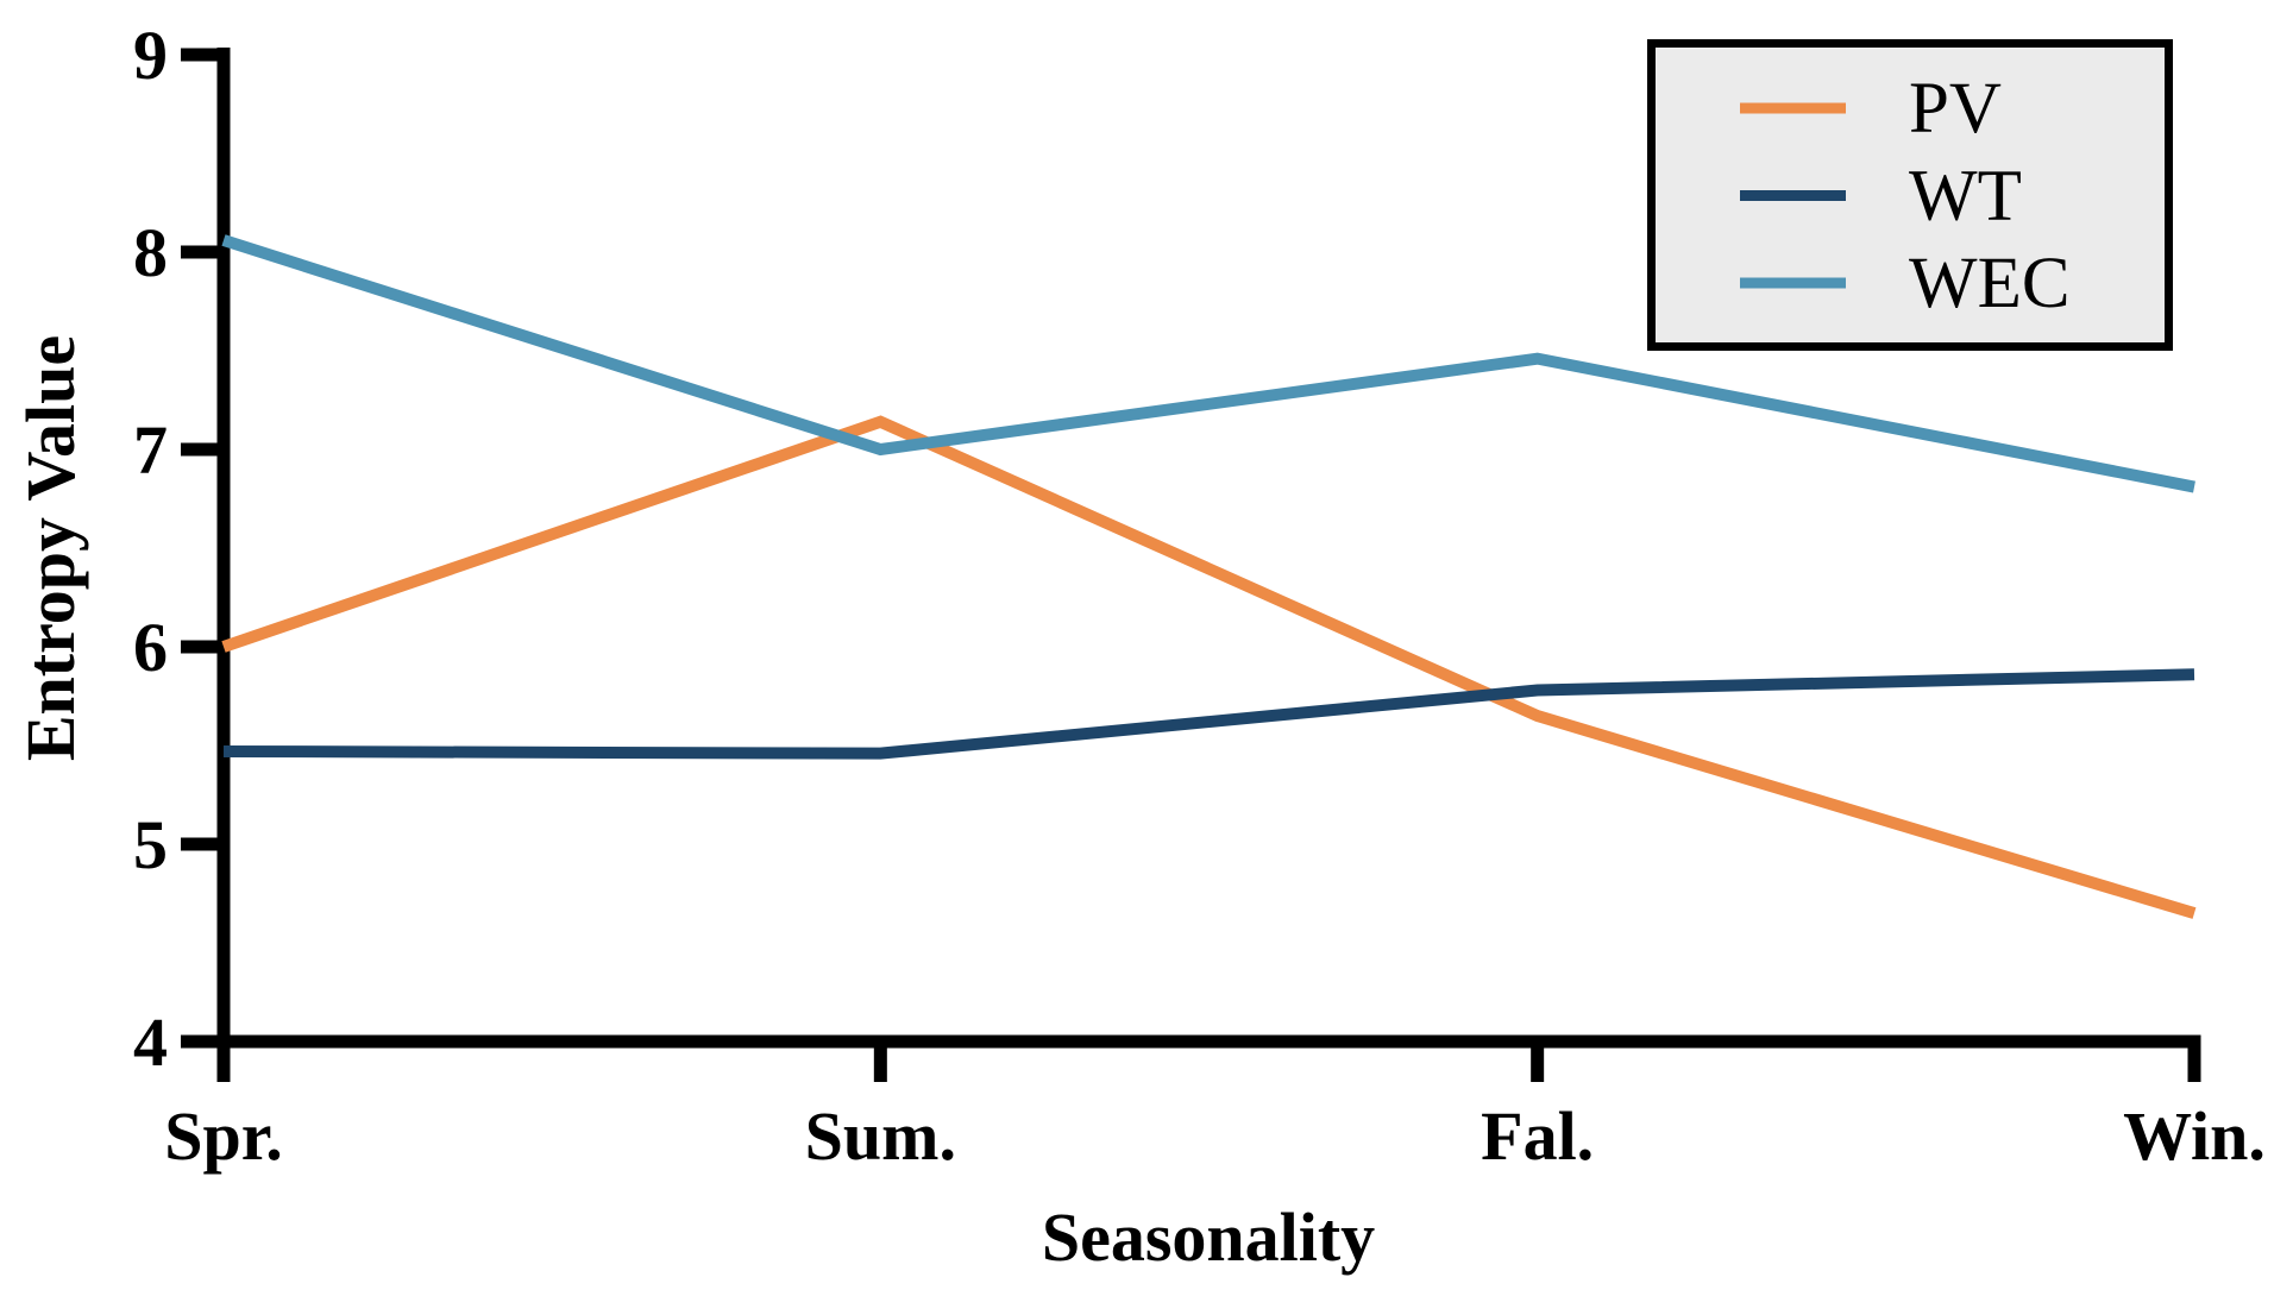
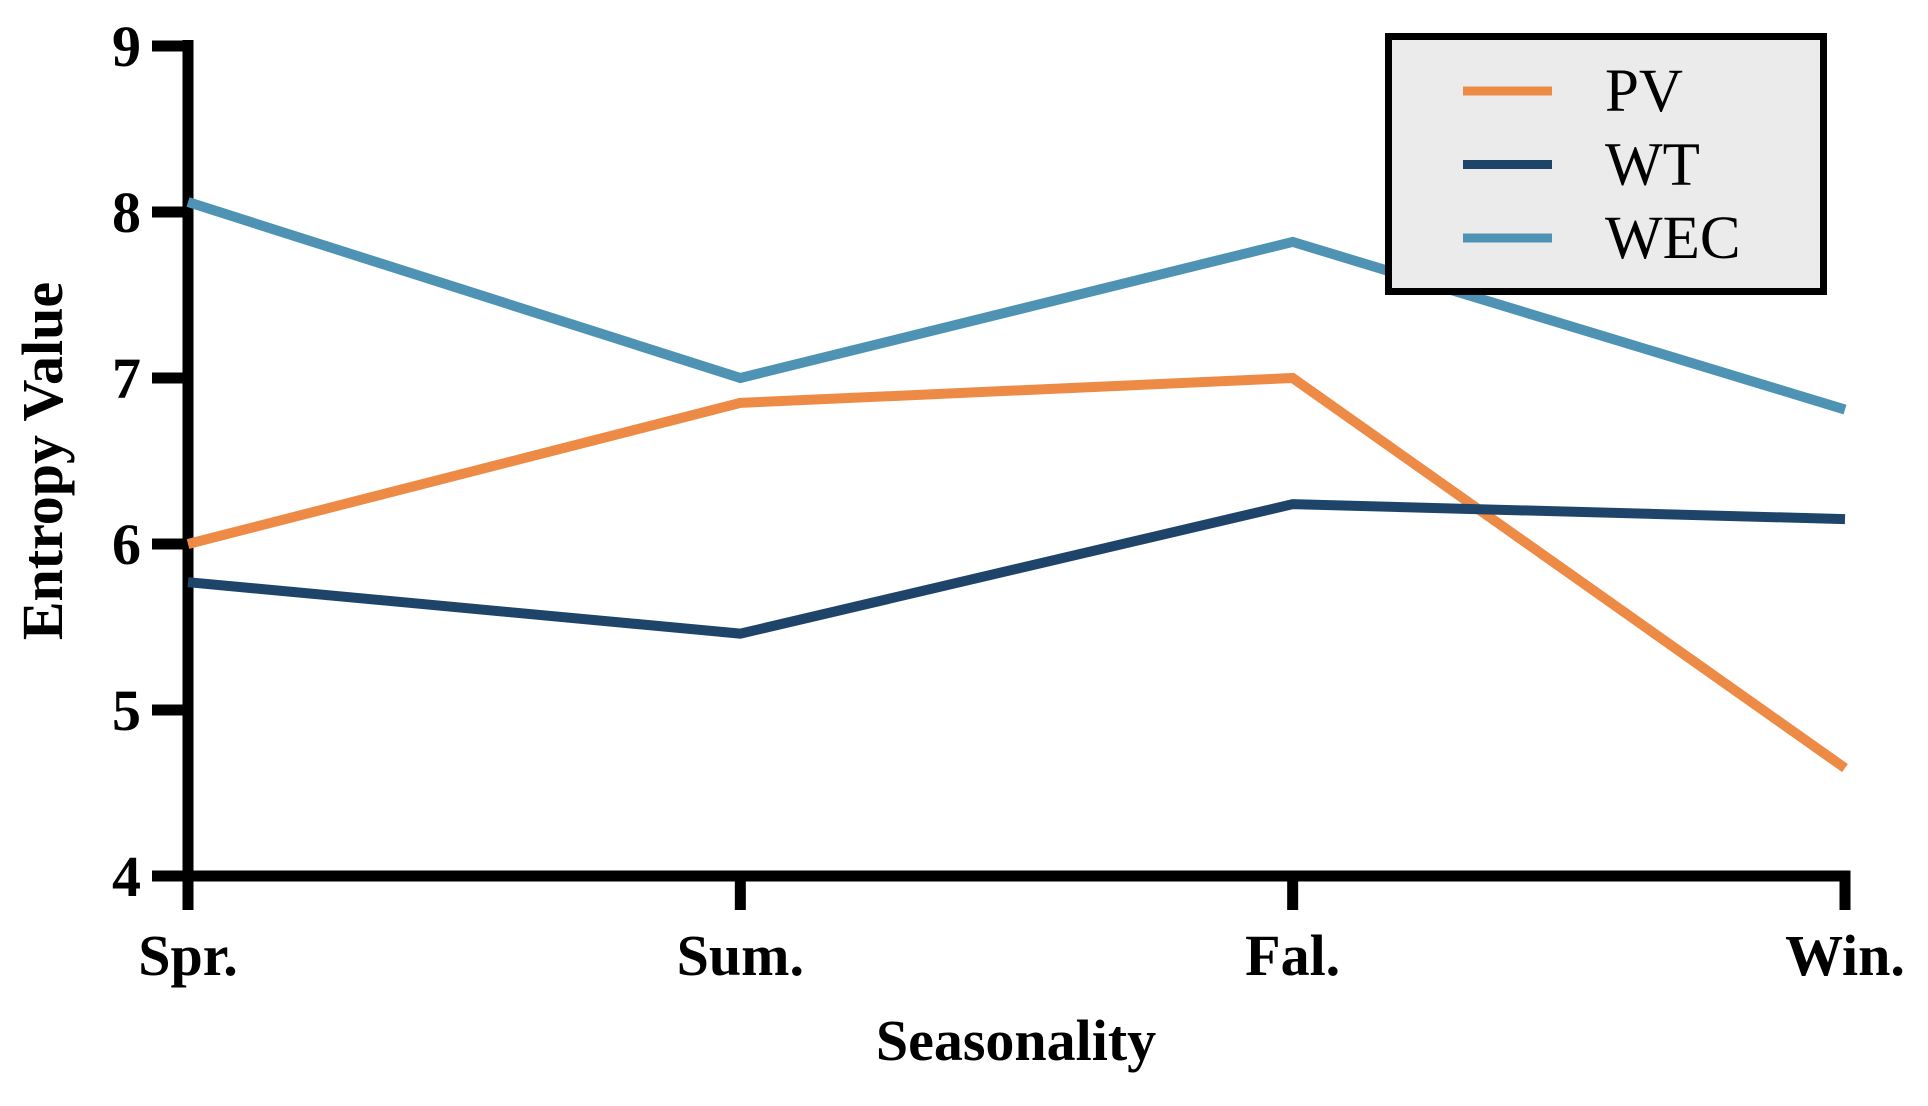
WT/Spr.: 5.47 -> 5.77
PV/Sum.: 7.14 -> 6.85
PV/Fal.: 5.65 -> 7.00
WT/Fal.: 5.78 -> 6.24
WEC/Fal.: 7.46 -> 7.82
WT/Win.: 5.86 -> 6.15
